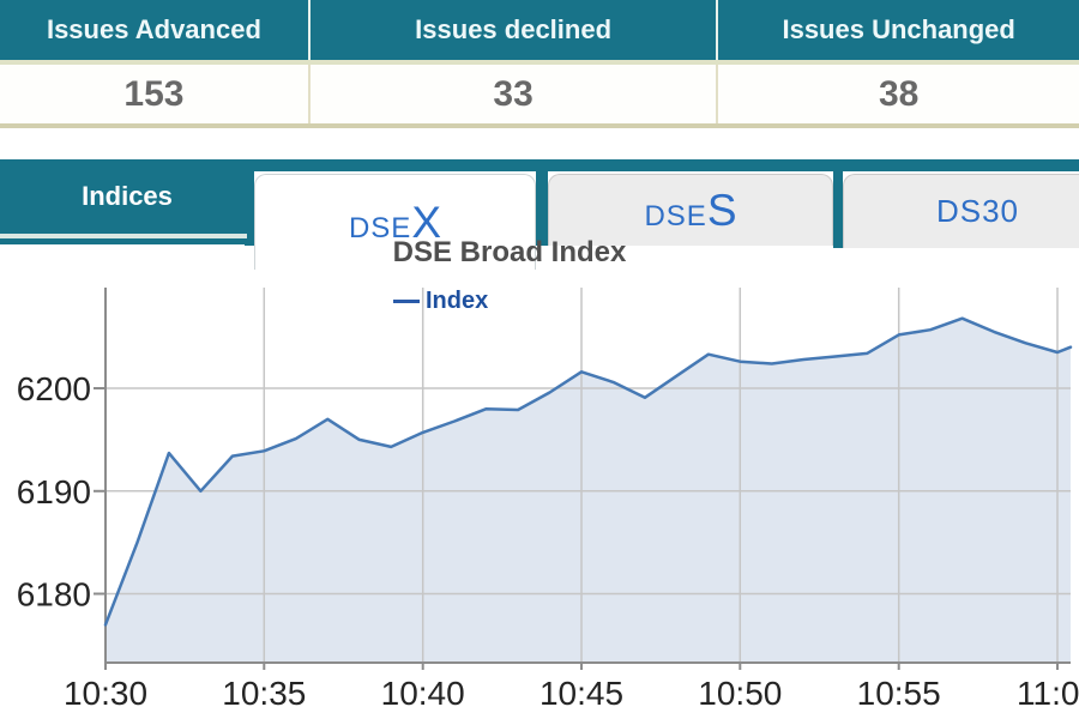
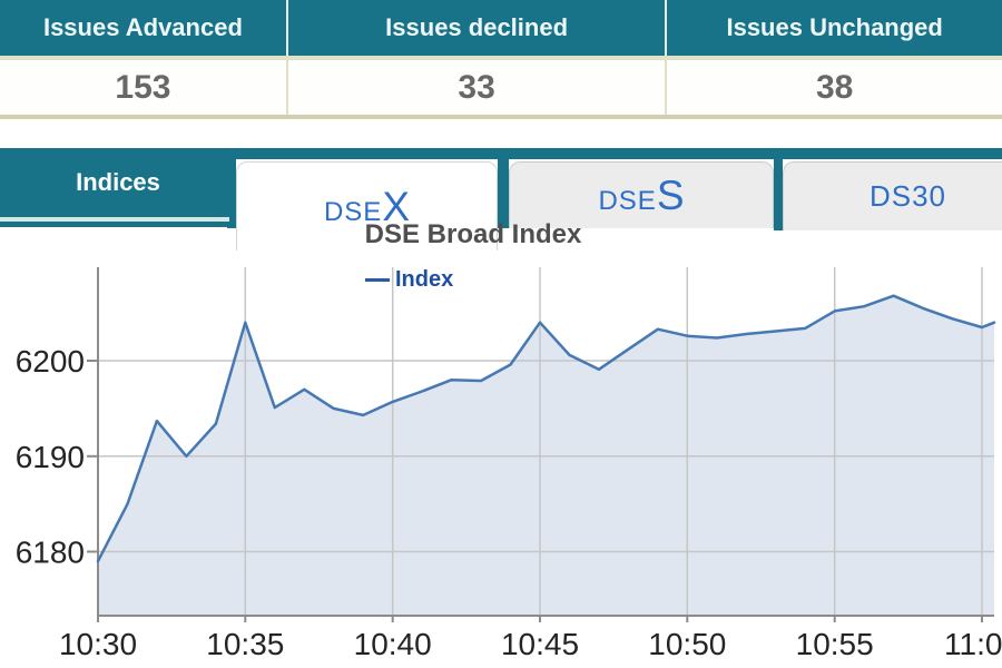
10:30: 6177 -> 6179
10:35: 6194 -> 6204
10:45: 6202 -> 6204
